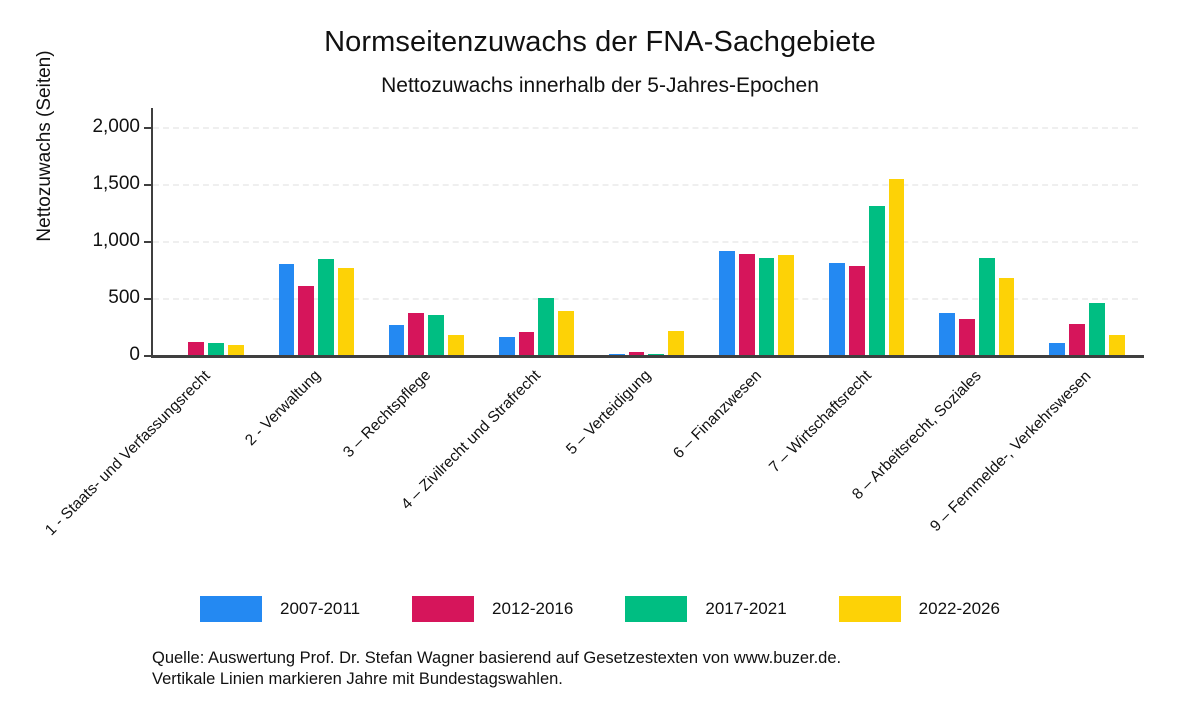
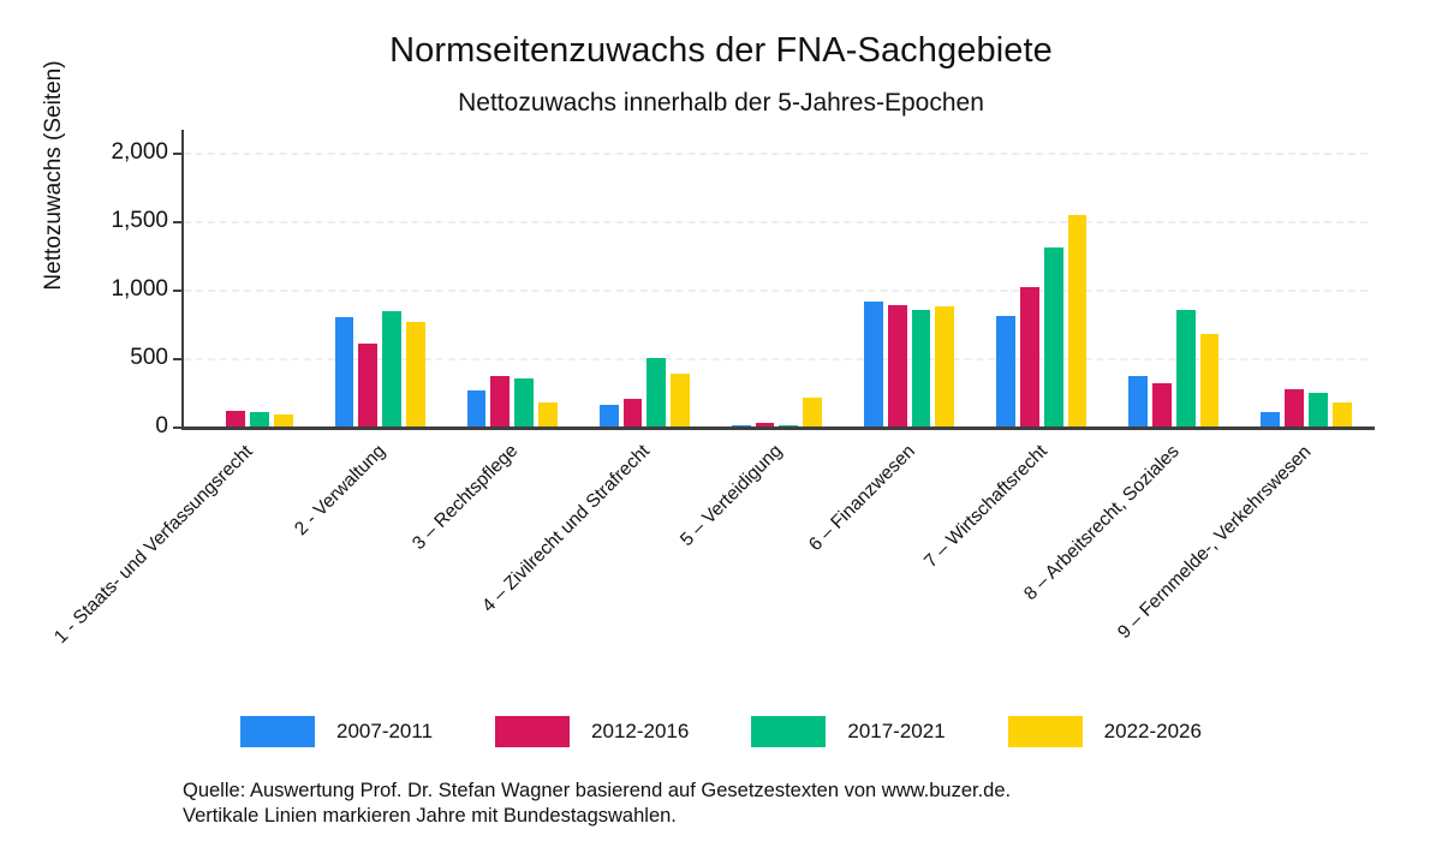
2012-2016/7 – Wirtschaftsrecht: 780 -> 1020
2017-2021/9 – Fernmelde-, Verkehrswesen: 460 -> 250
